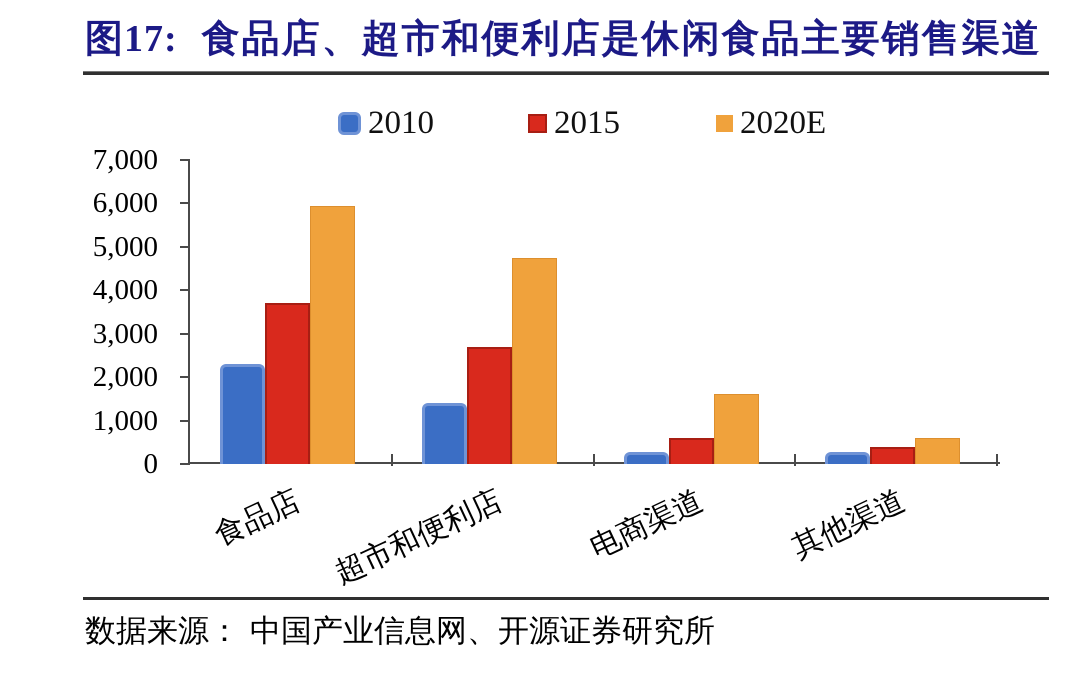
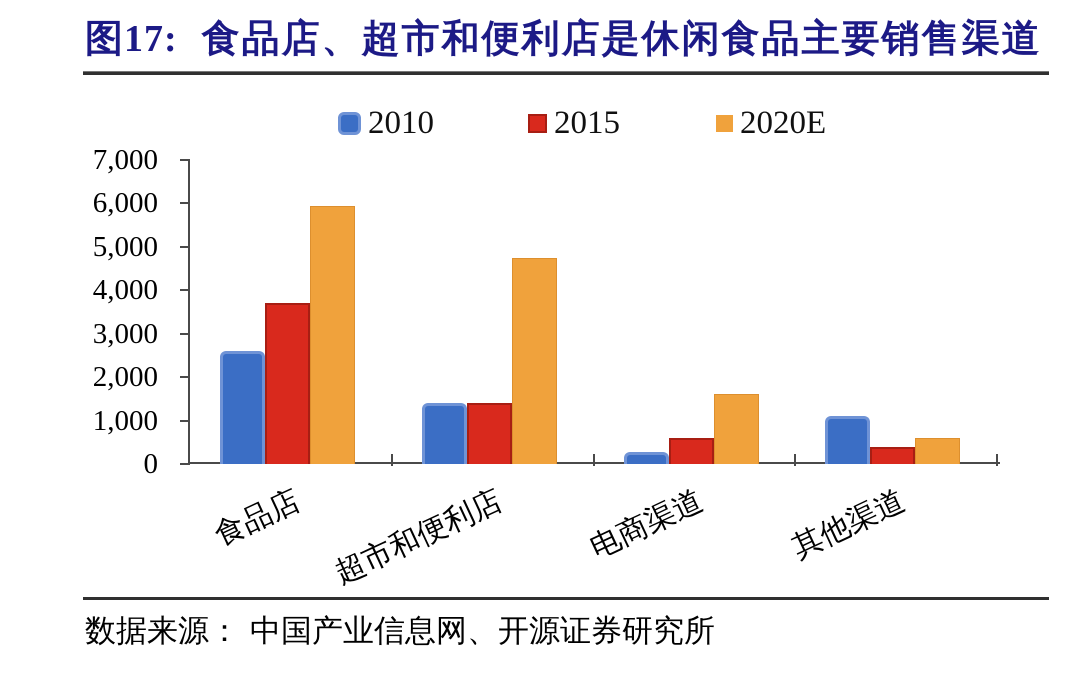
2010/食品店: 2300 -> 2600
2015/超市和便利店: 2700 -> 1400
2010/其他渠道: 300 -> 1100
